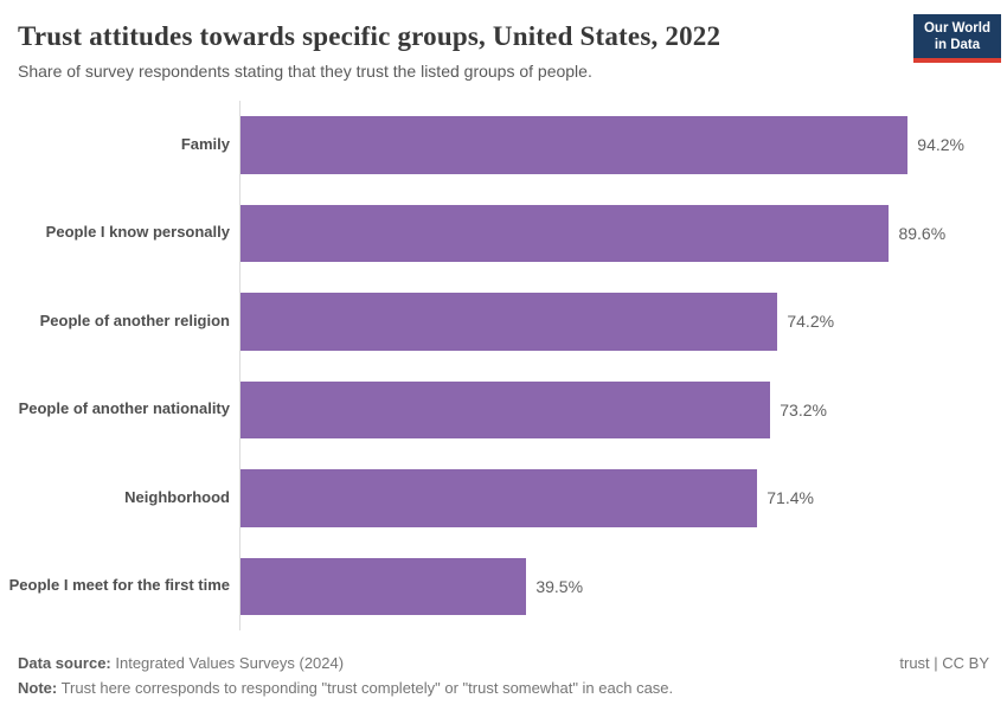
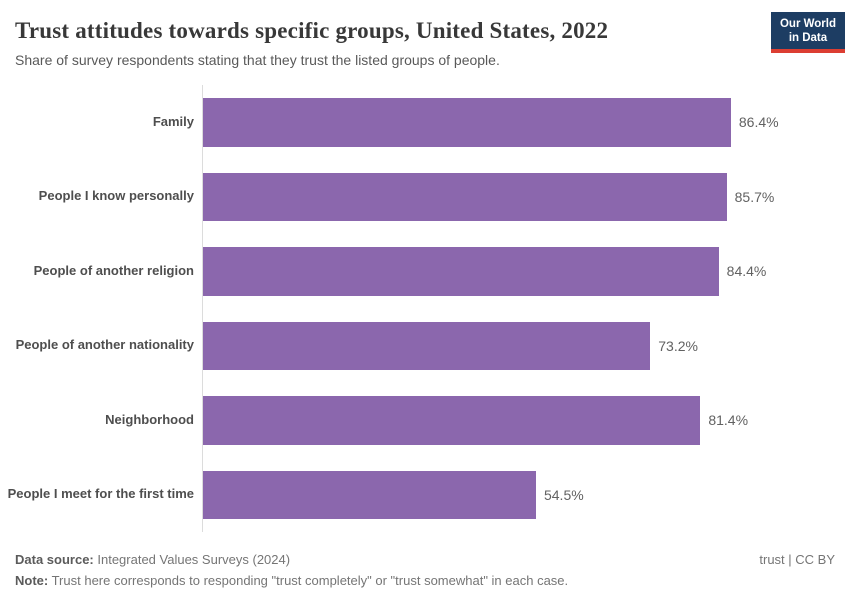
Family: 94.2% -> 86.4%
People I know personally: 89.6% -> 85.7%
People of another religion: 74.2% -> 84.4%
Neighborhood: 71.4% -> 81.4%
People I meet for the first time: 39.5% -> 54.5%
